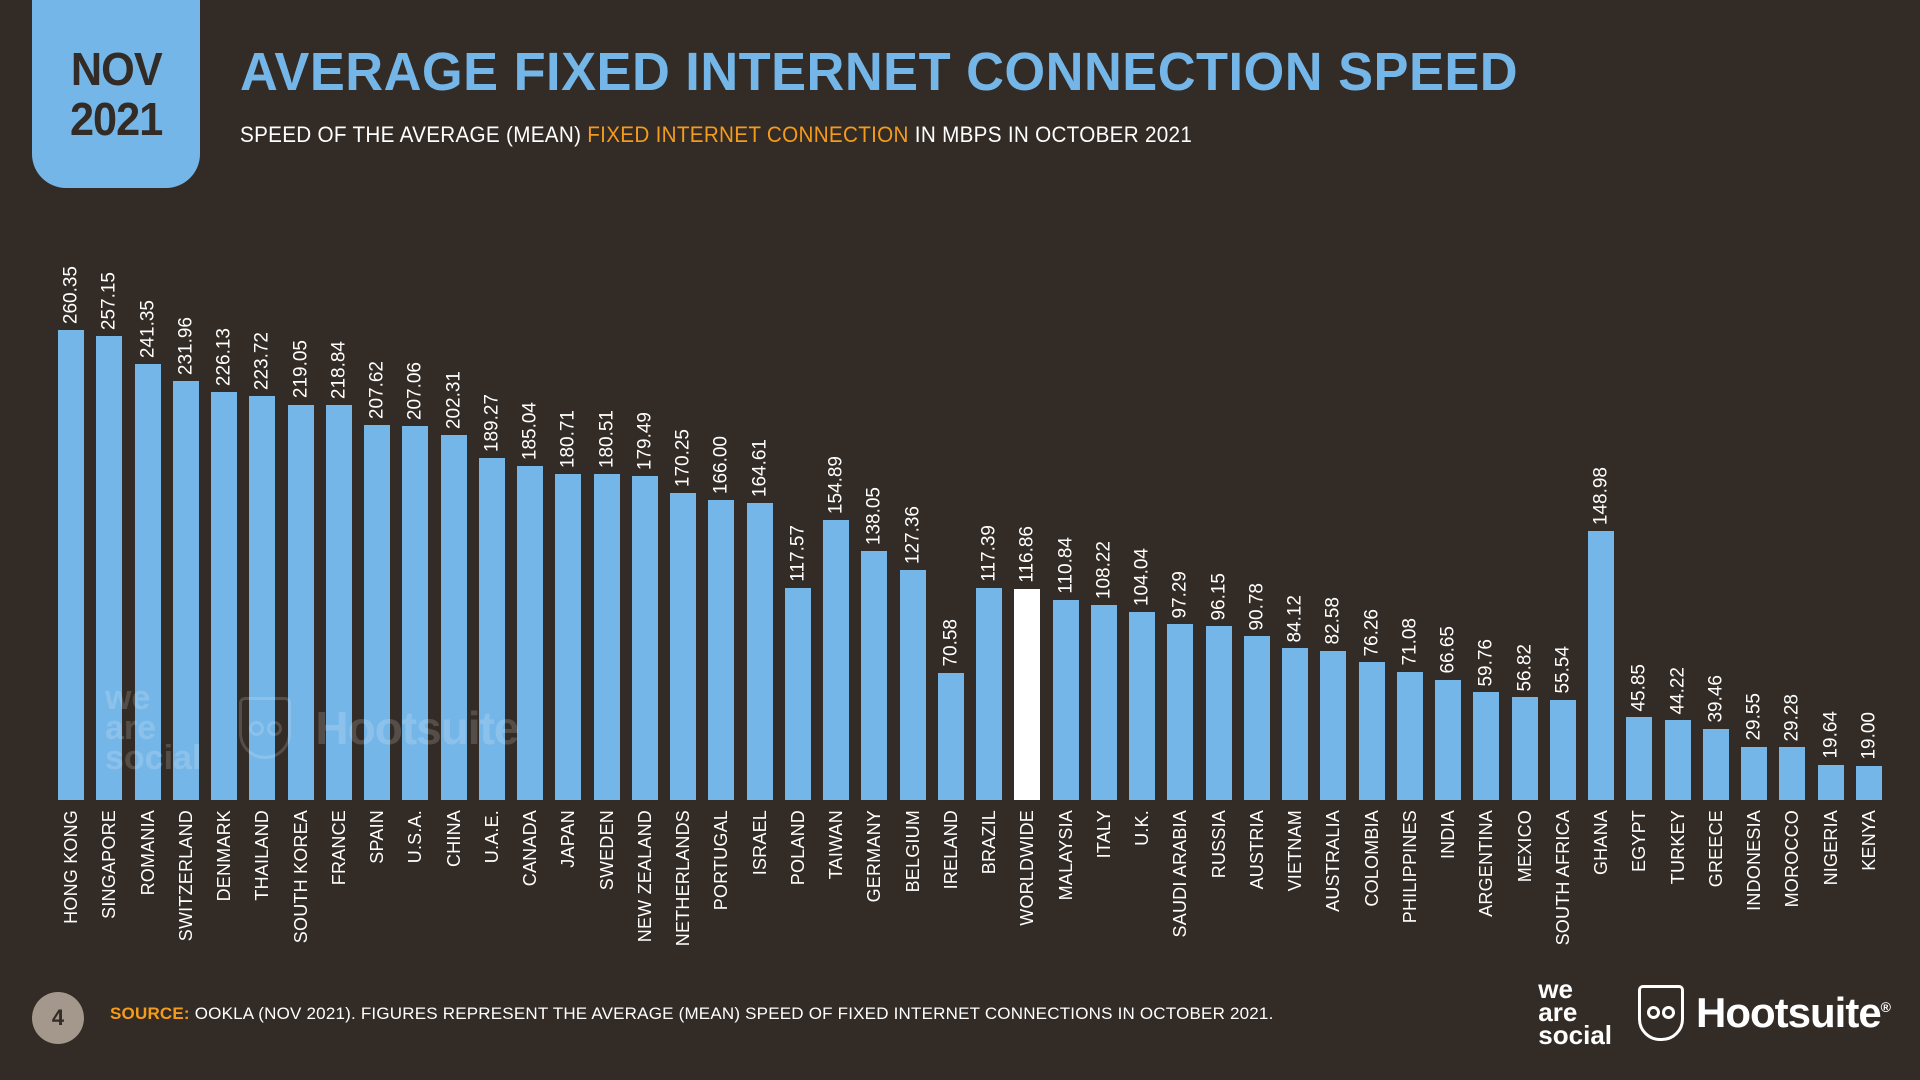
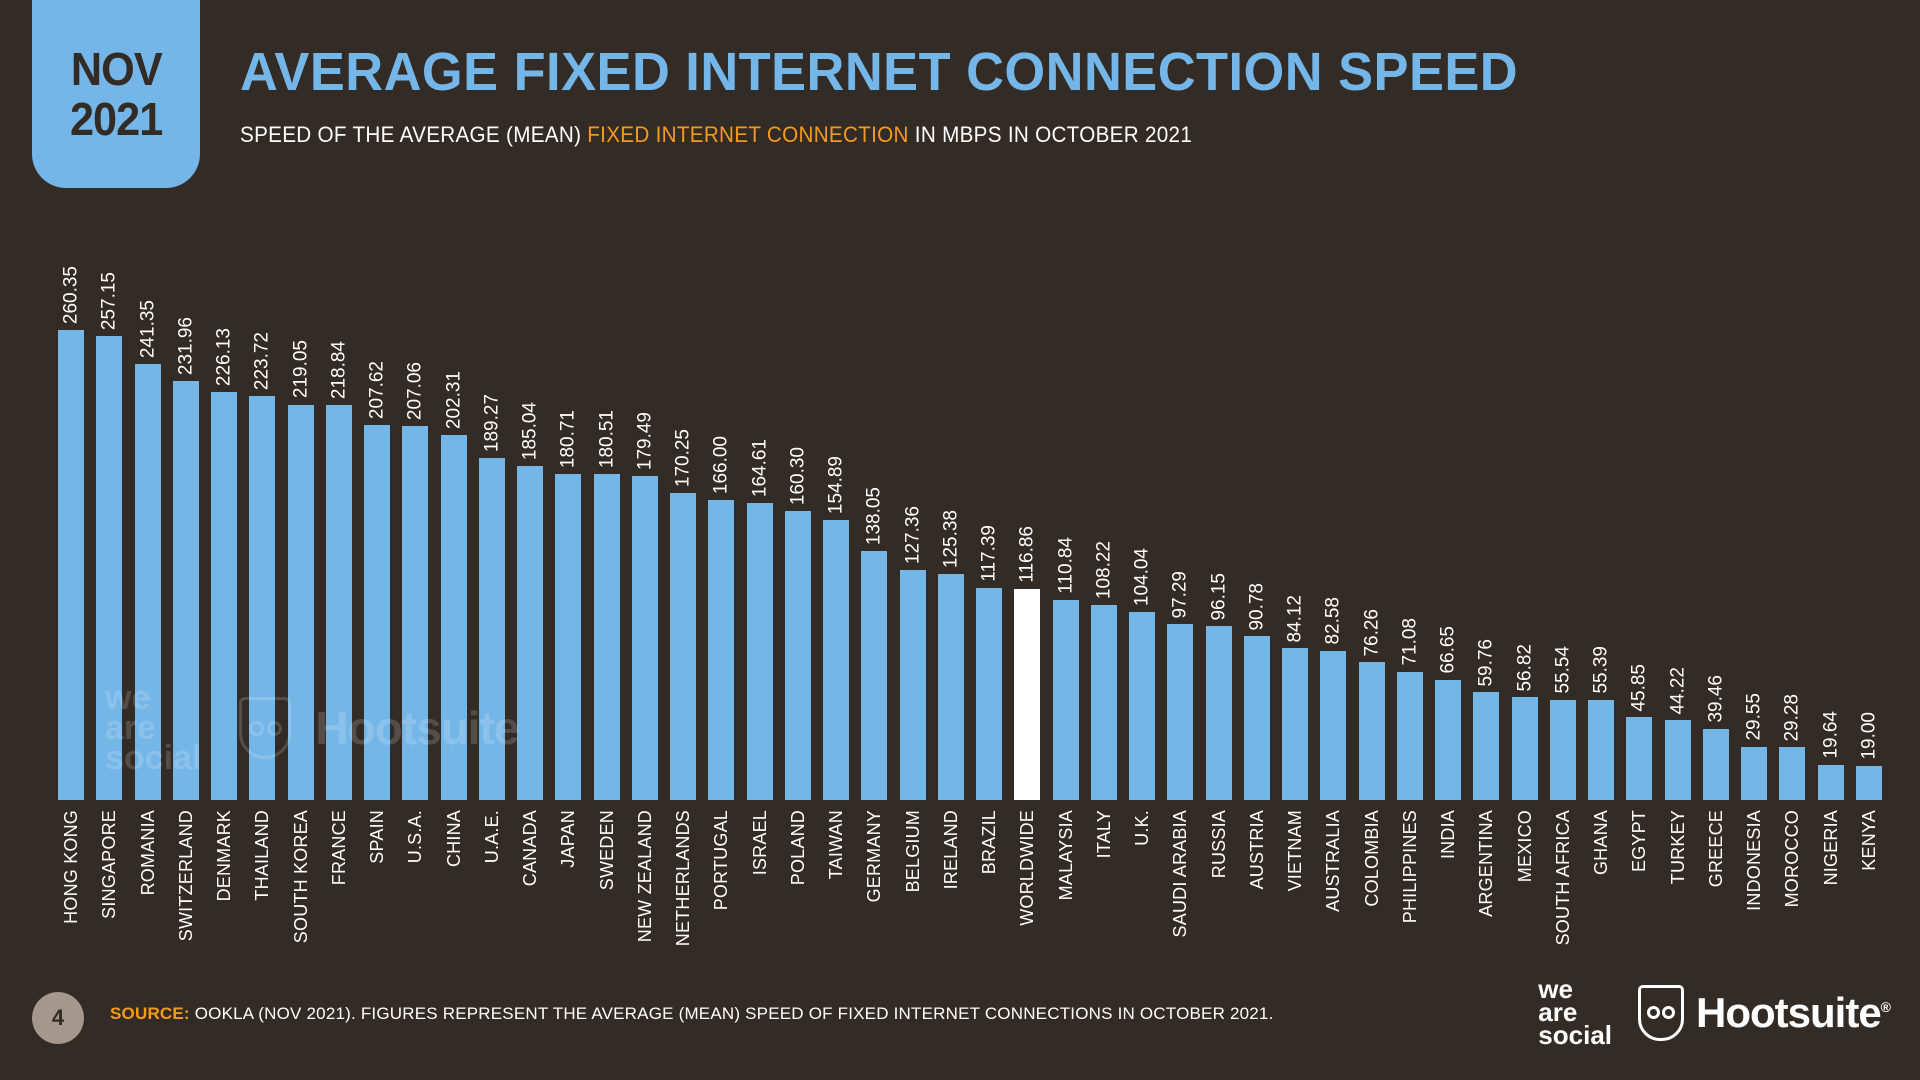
POLAND: 117.57 -> 160.30
IRELAND: 70.58 -> 125.38
GHANA: 148.98 -> 55.39
